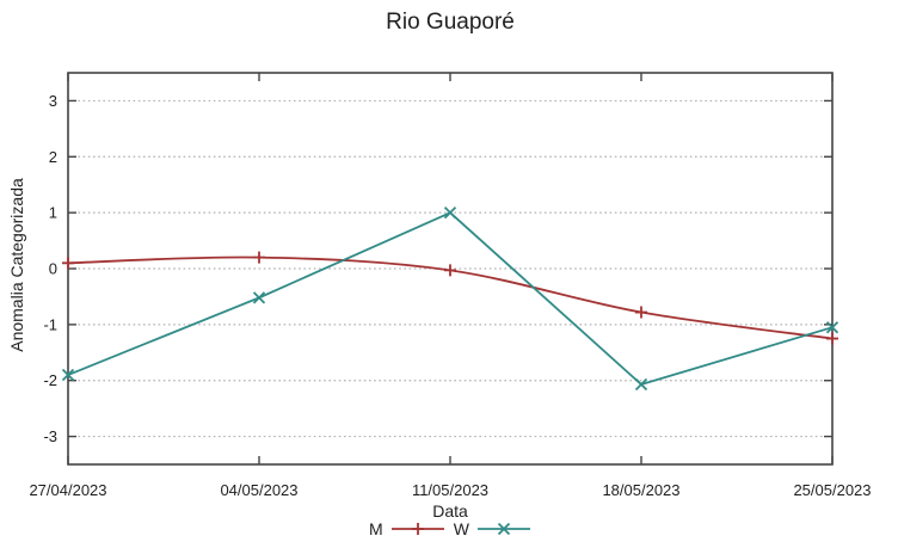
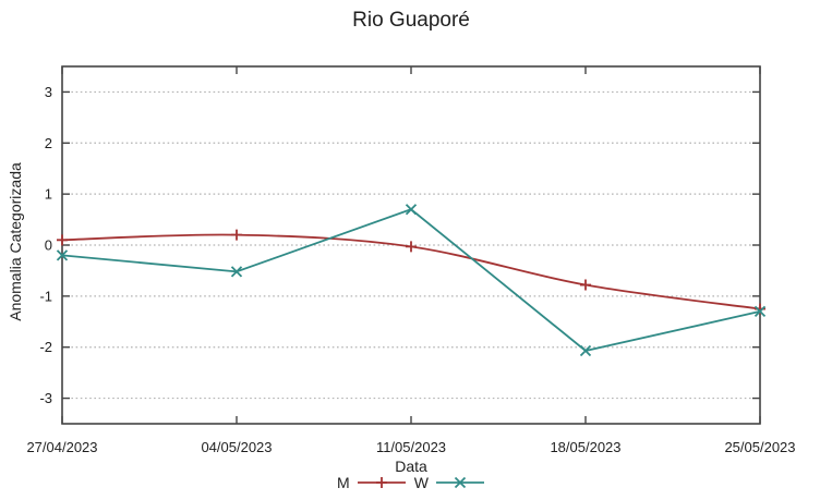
W/27/04/2023: -1.9 -> -0.2
W/11/05/2023: 1.0 -> 0.7
W/25/05/2023: -1.1 -> -1.3
